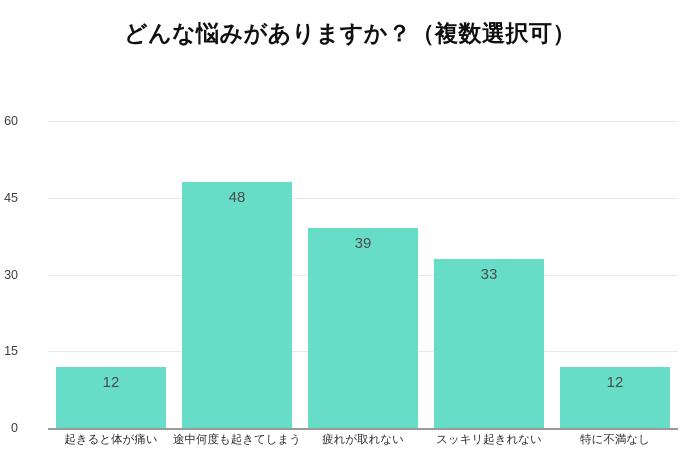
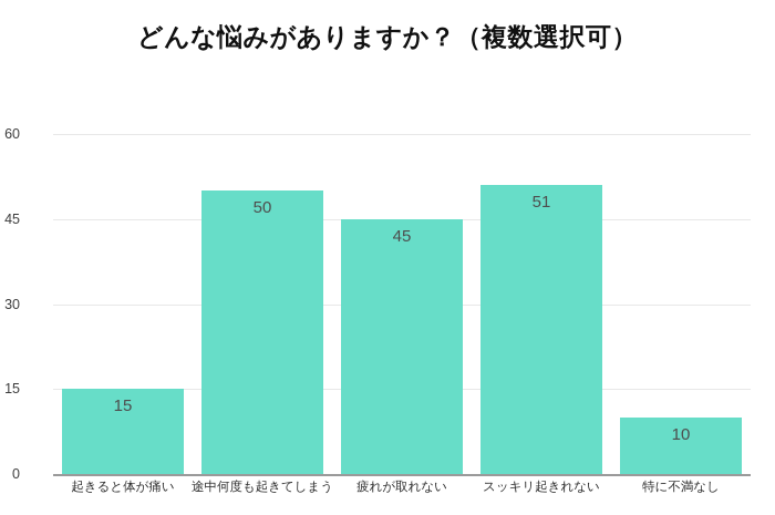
起きると体が痛い: 12 -> 15
途中何度も起きてしまう: 48 -> 50
疲れが取れない: 39 -> 45
スッキリ起きれない: 33 -> 51
特に不満なし: 12 -> 10
